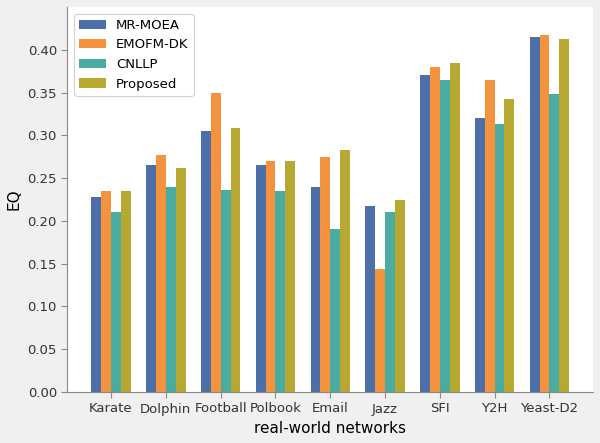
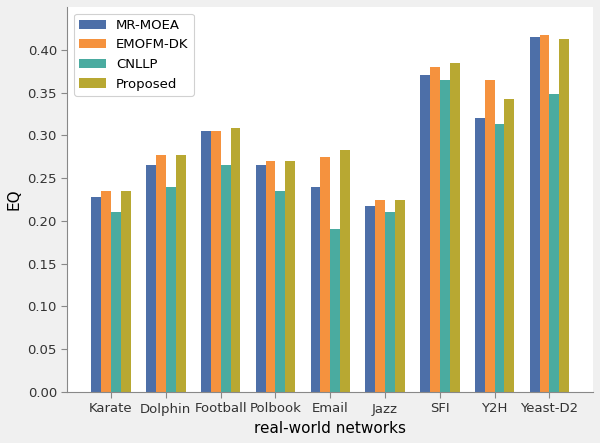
Proposed/Dolphin: 0.262 -> 0.277
EMOFM-DK/Football: 0.350 -> 0.305
CNLLP/Football: 0.236 -> 0.265
EMOFM-DK/Jazz: 0.144 -> 0.225
